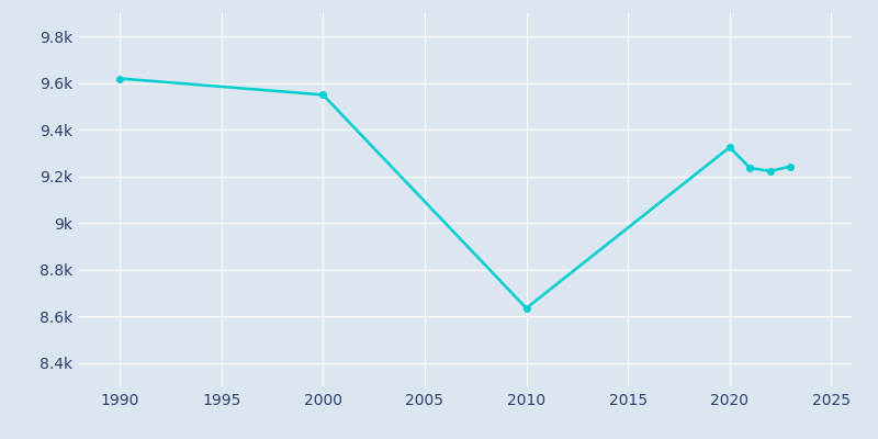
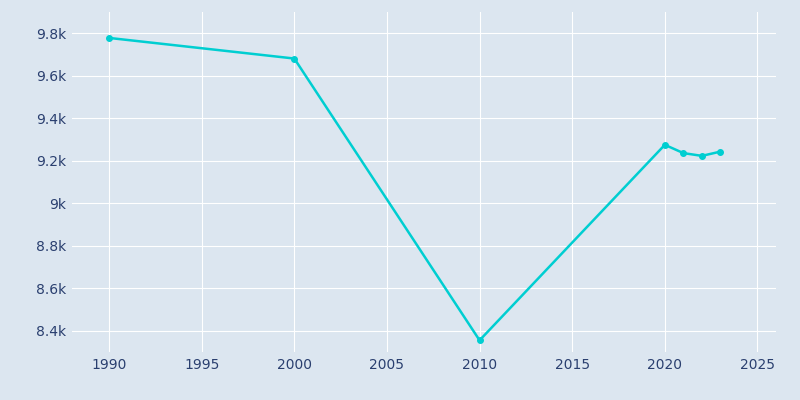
1990: 9.620k -> 9.778k
2000: 9.550k -> 9.681k
2010: 8.635k -> 8.355k
2020: 9.325k -> 9.275k
